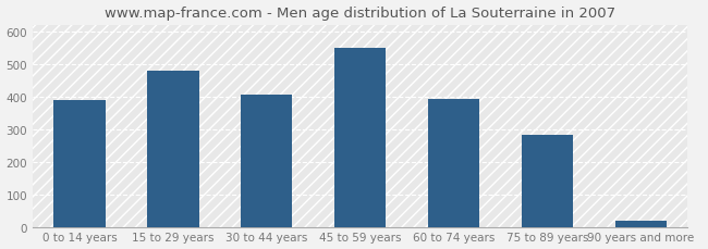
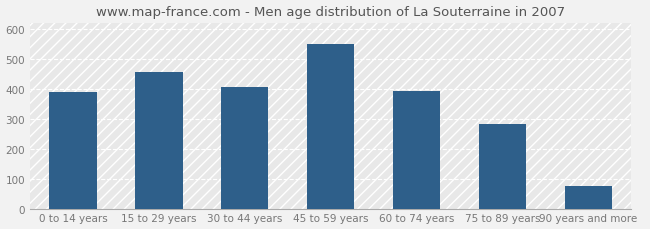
15 to 29 years: 480 -> 455
90 years and more: 20 -> 75
